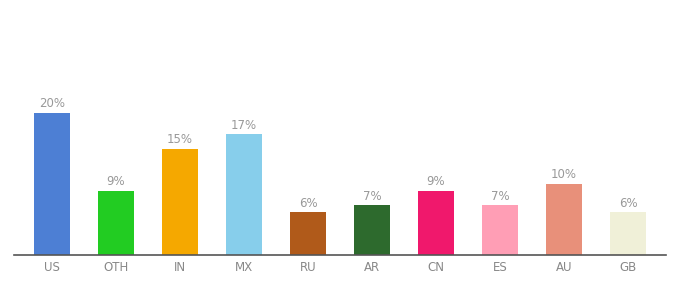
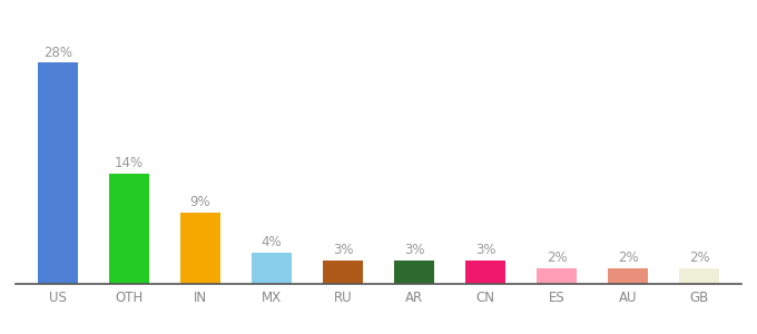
US: 20% -> 28%
OTH: 9% -> 14%
IN: 15% -> 9%
MX: 17% -> 4%
RU: 6% -> 3%
AR: 7% -> 3%
CN: 9% -> 3%
ES: 7% -> 2%
AU: 10% -> 2%
GB: 6% -> 2%
